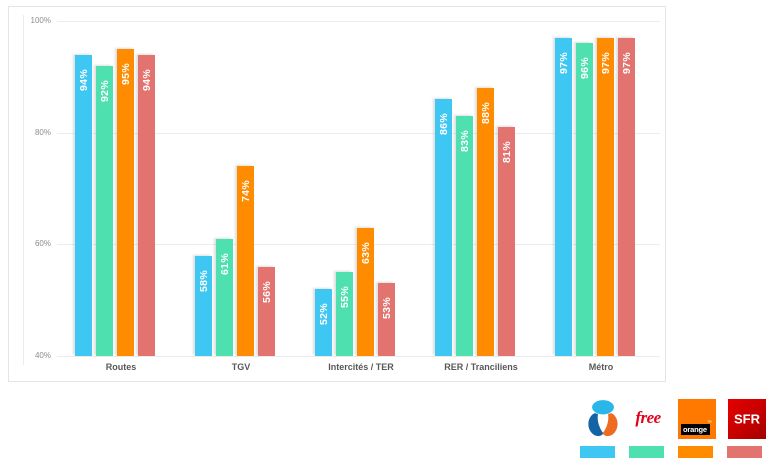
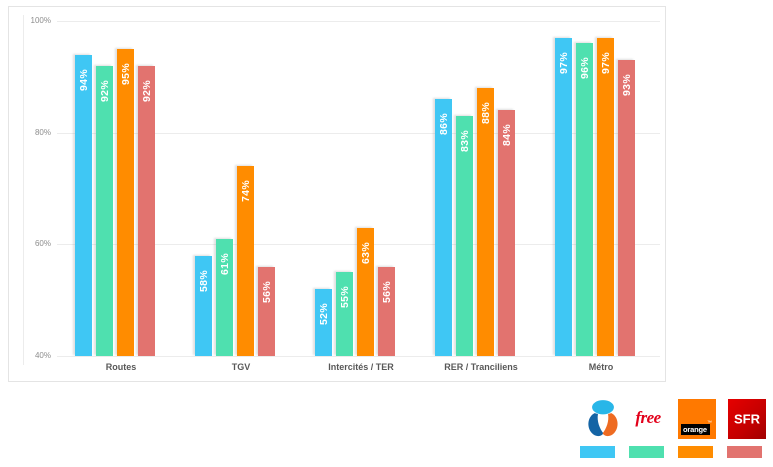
SFR/Routes: 94% -> 92%
SFR/Intercités / TER: 53% -> 56%
SFR/RER / Tranciliens: 81% -> 84%
SFR/Métro: 97% -> 93%
